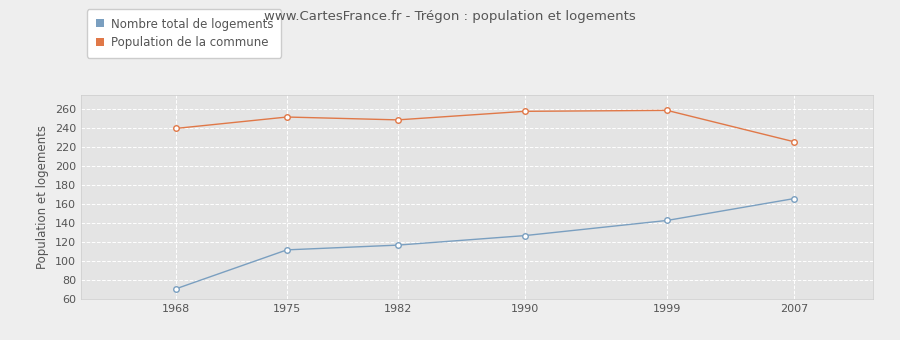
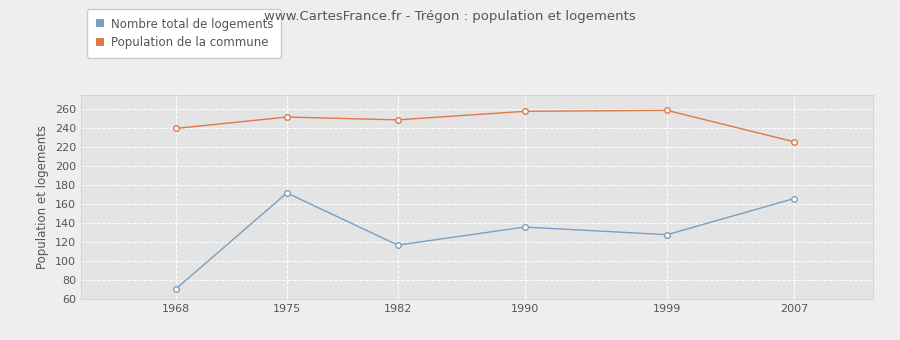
Nombre total de logements/1975: 112 -> 172
Nombre total de logements/1990: 127 -> 136
Nombre total de logements/1999: 143 -> 128
